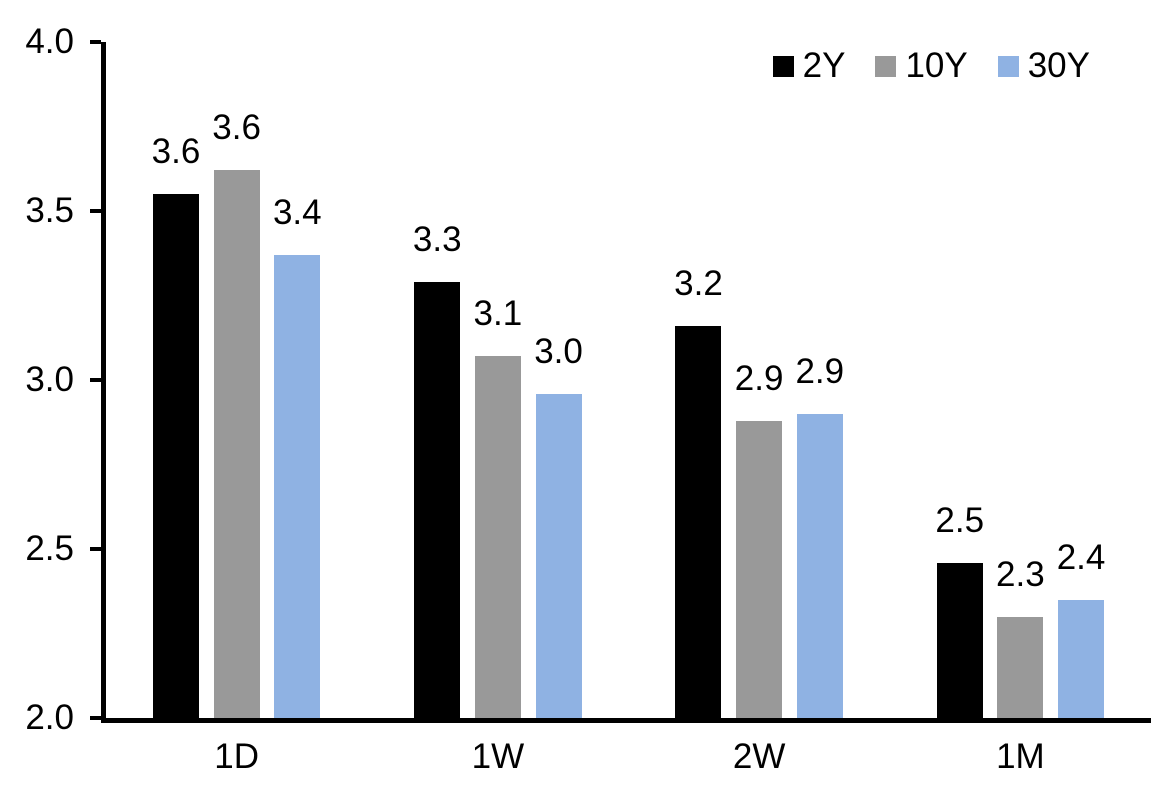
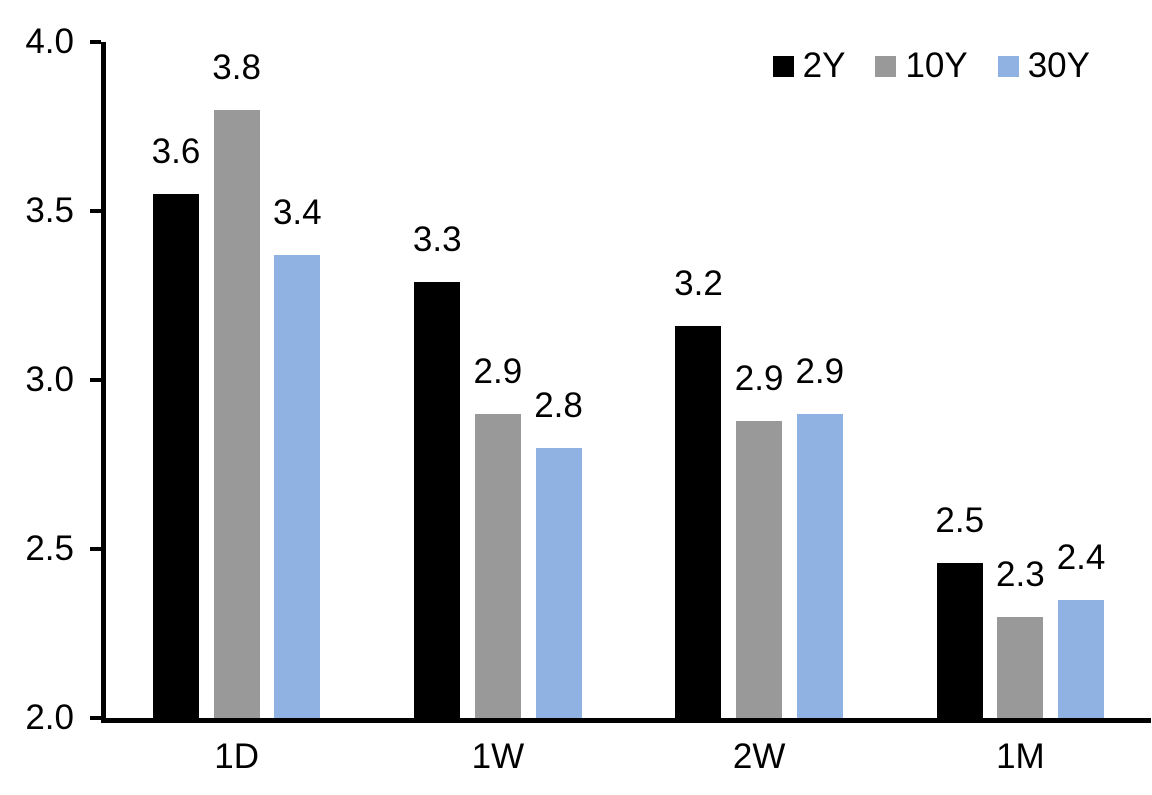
10Y/1D: 3.6 -> 3.8
10Y/1W: 3.1 -> 2.9
30Y/1W: 3.0 -> 2.8
